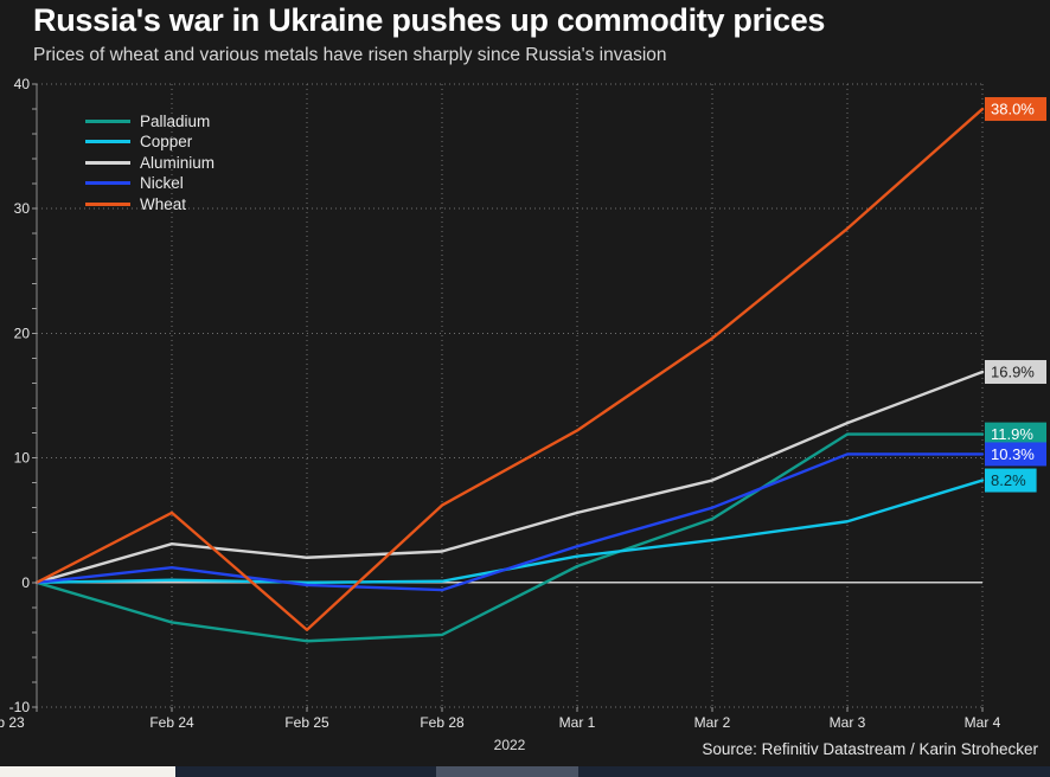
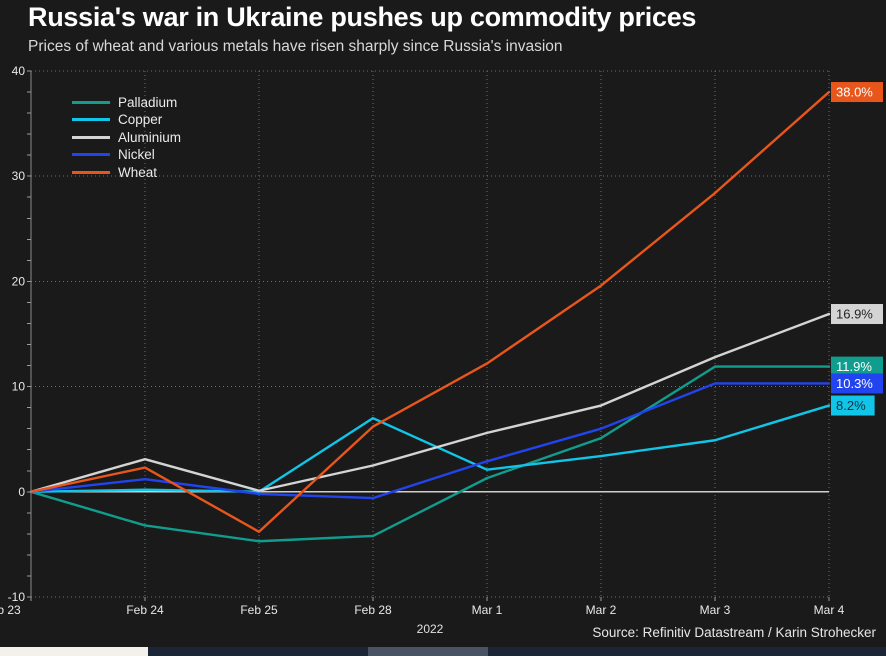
Wheat/Feb 24: 5.6 -> 2.3
Aluminium/Feb 25: 2.0 -> 0.1
Copper/Feb 28: 0.1 -> 7.0
